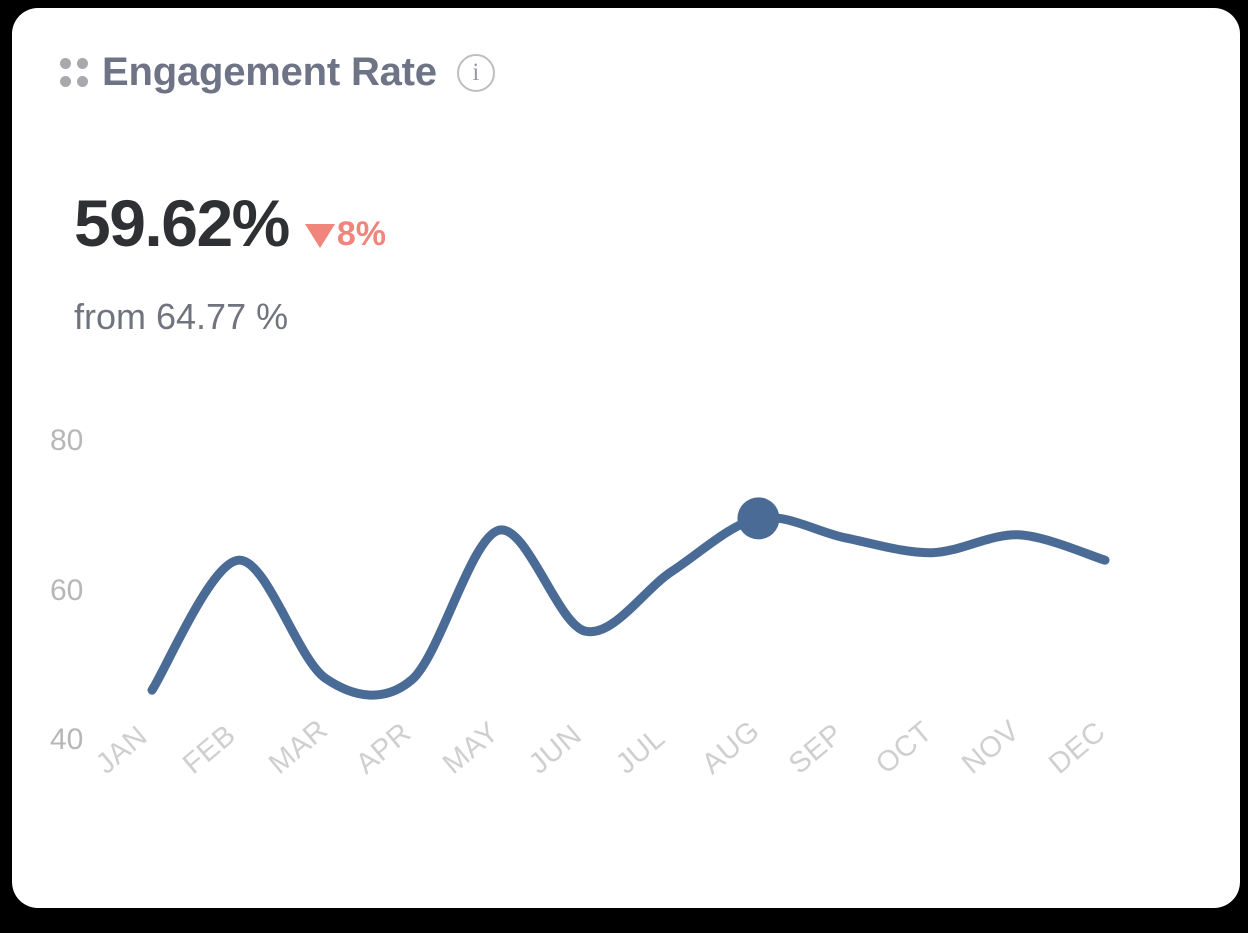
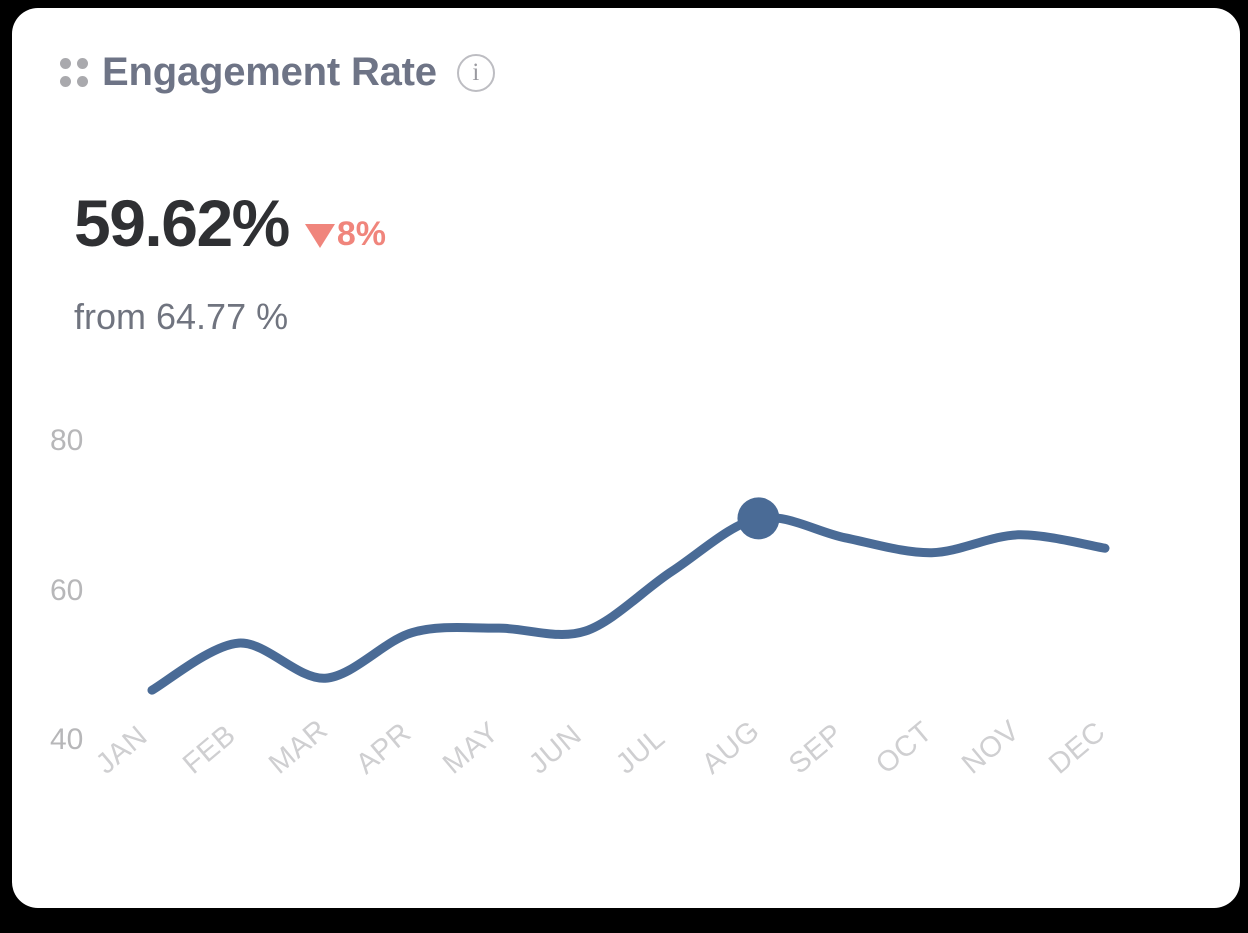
FEB: 63 -> 52
APR: 47 -> 53
MAY: 67 -> 54
DEC: 63 -> 65
